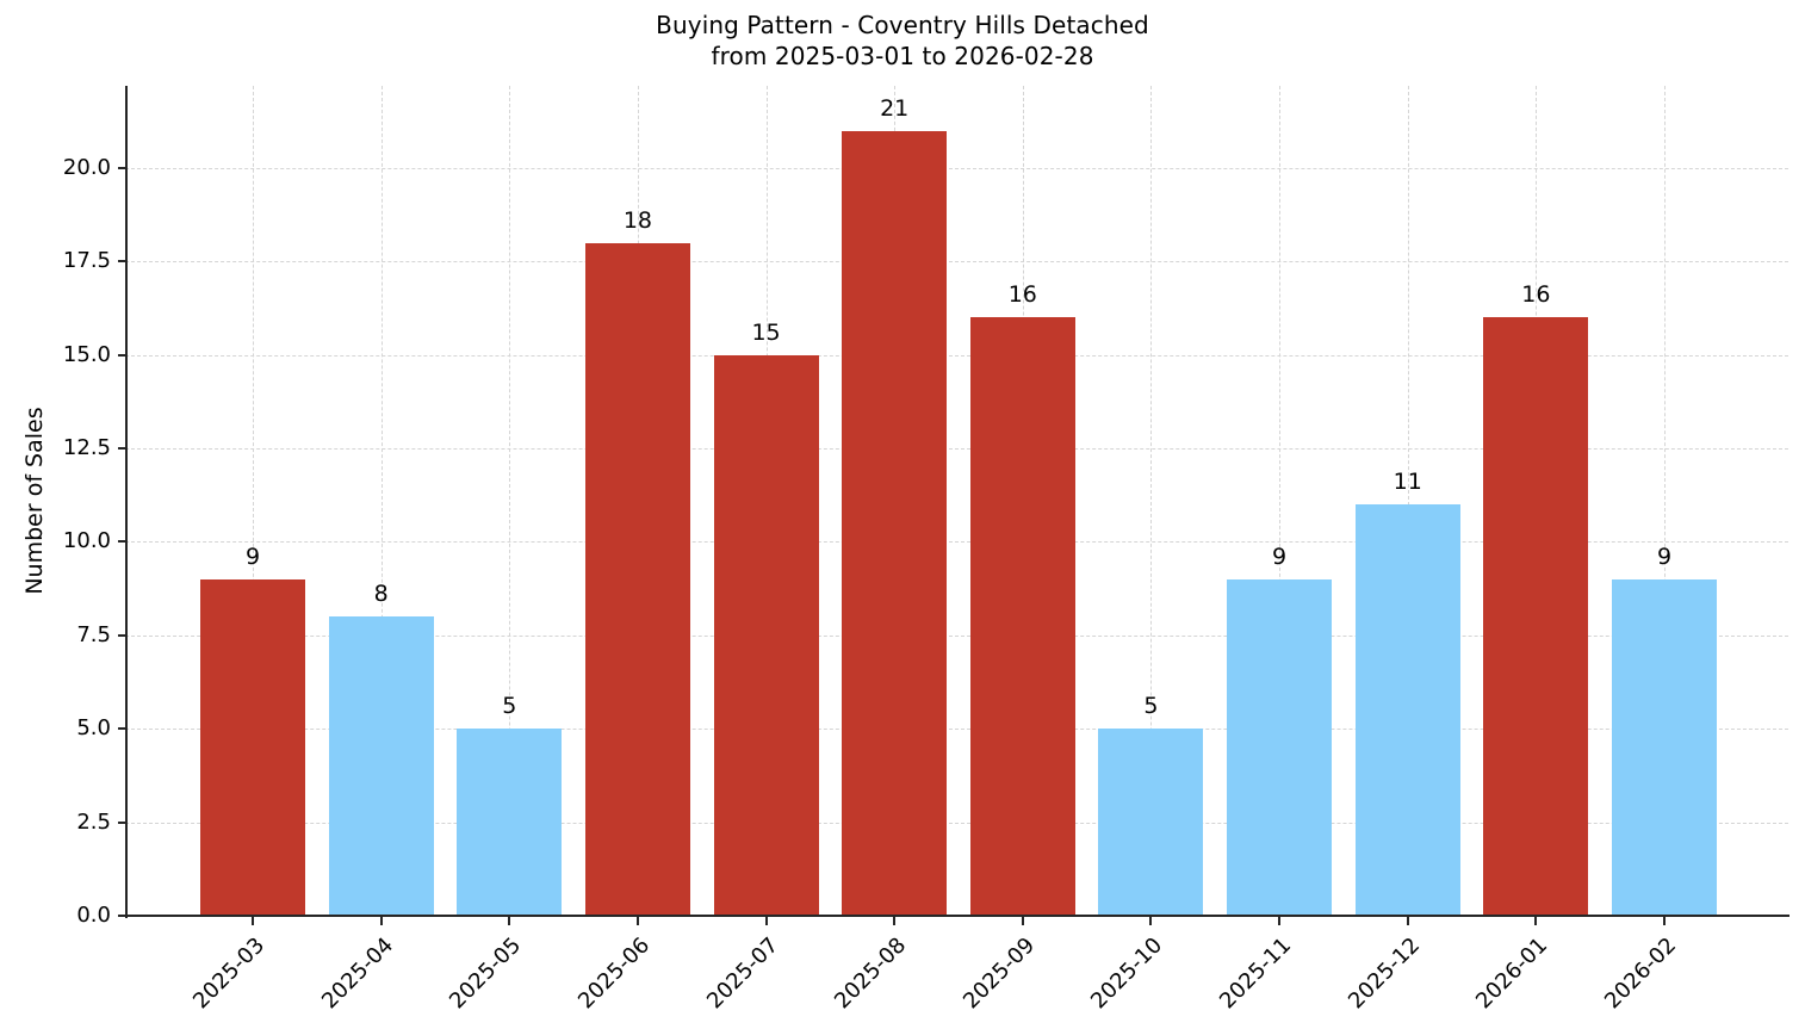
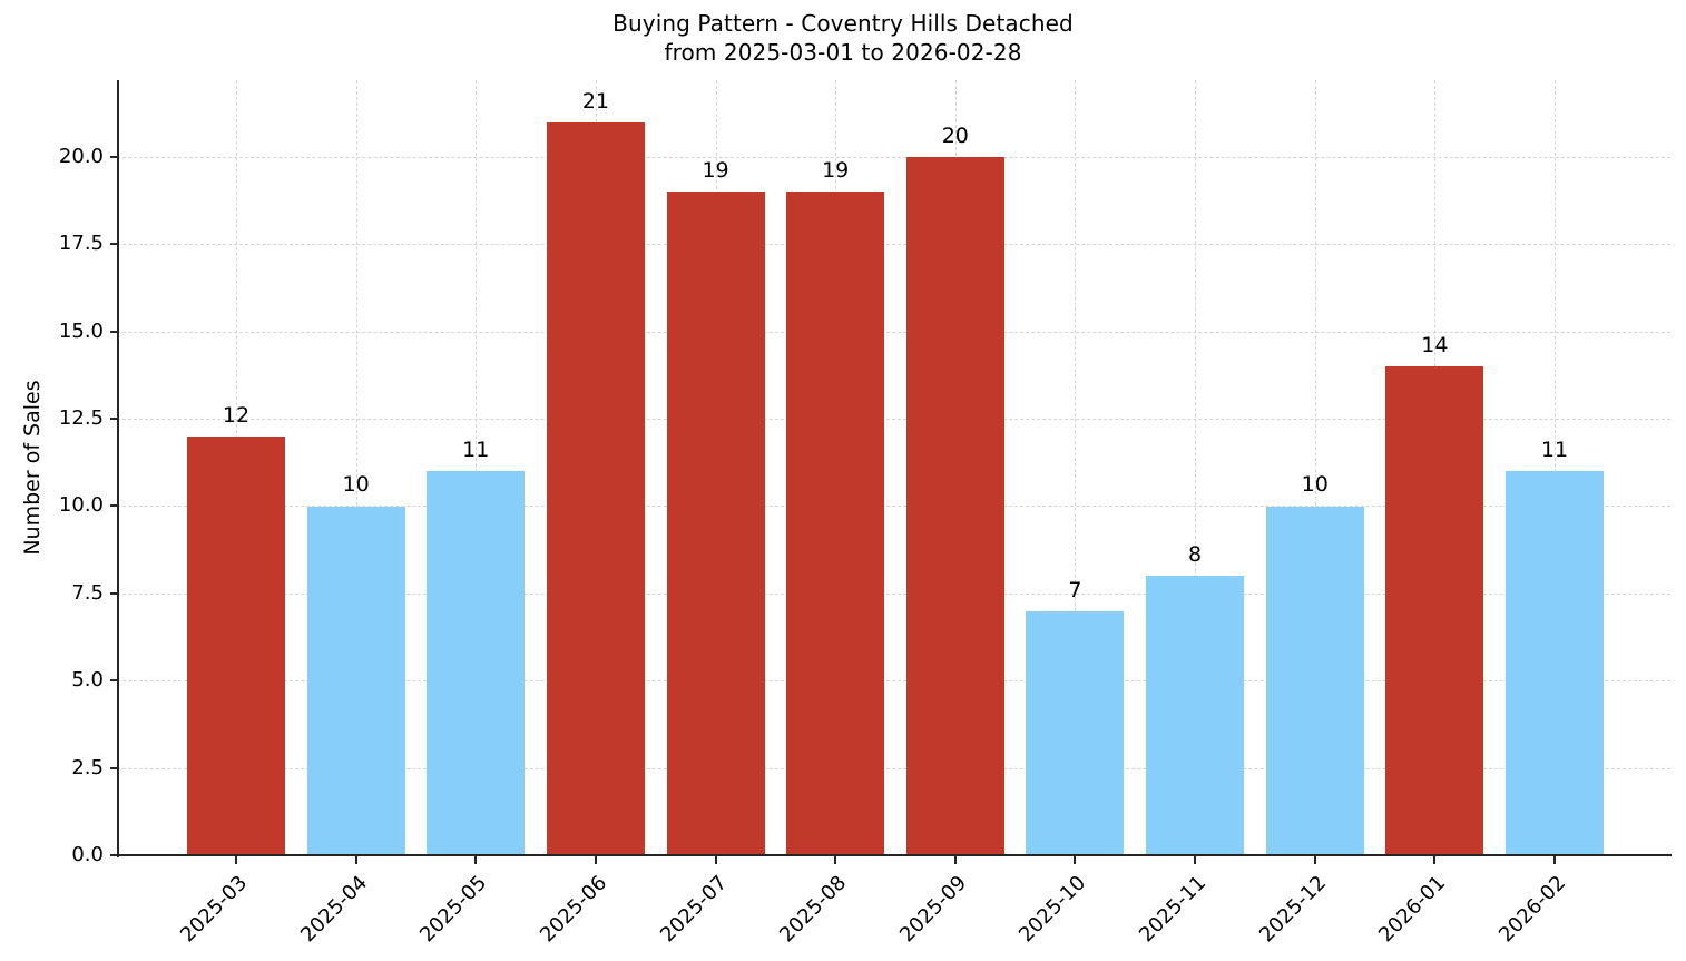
2025-03: 9 -> 12
2025-04: 8 -> 10
2025-05: 5 -> 11
2025-06: 18 -> 21
2025-07: 15 -> 19
2025-08: 21 -> 19
2025-09: 16 -> 20
2025-10: 5 -> 7
2025-11: 9 -> 8
2025-12: 11 -> 10
2026-01: 16 -> 14
2026-02: 9 -> 11
